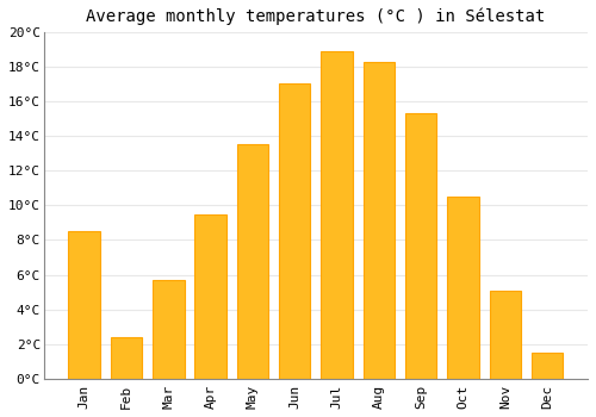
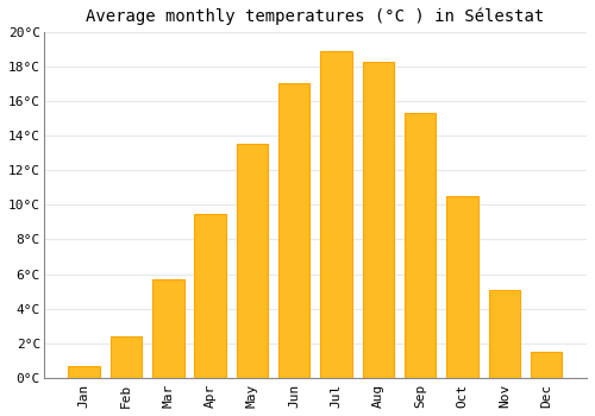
Jan: 8.5°C -> 0.7°C
